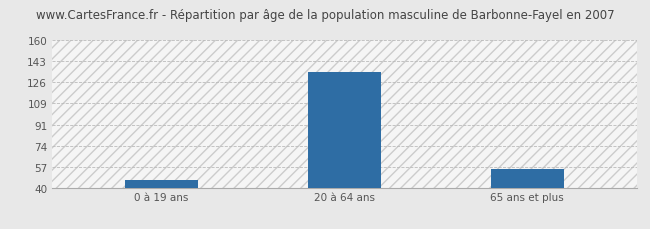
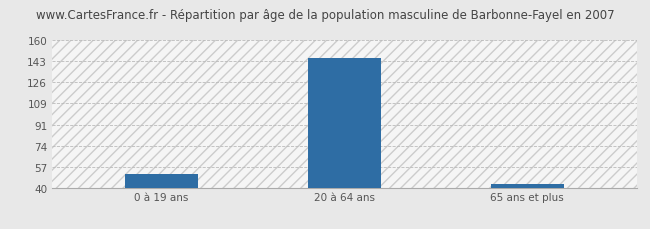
0 à 19 ans: 46 -> 51
20 à 64 ans: 134 -> 146
65 ans et plus: 55 -> 43
